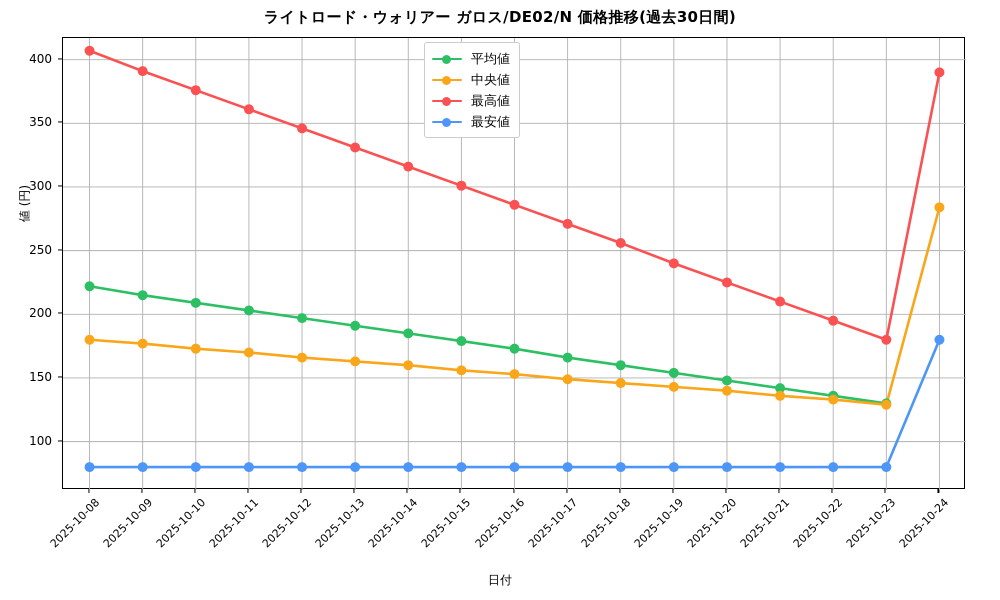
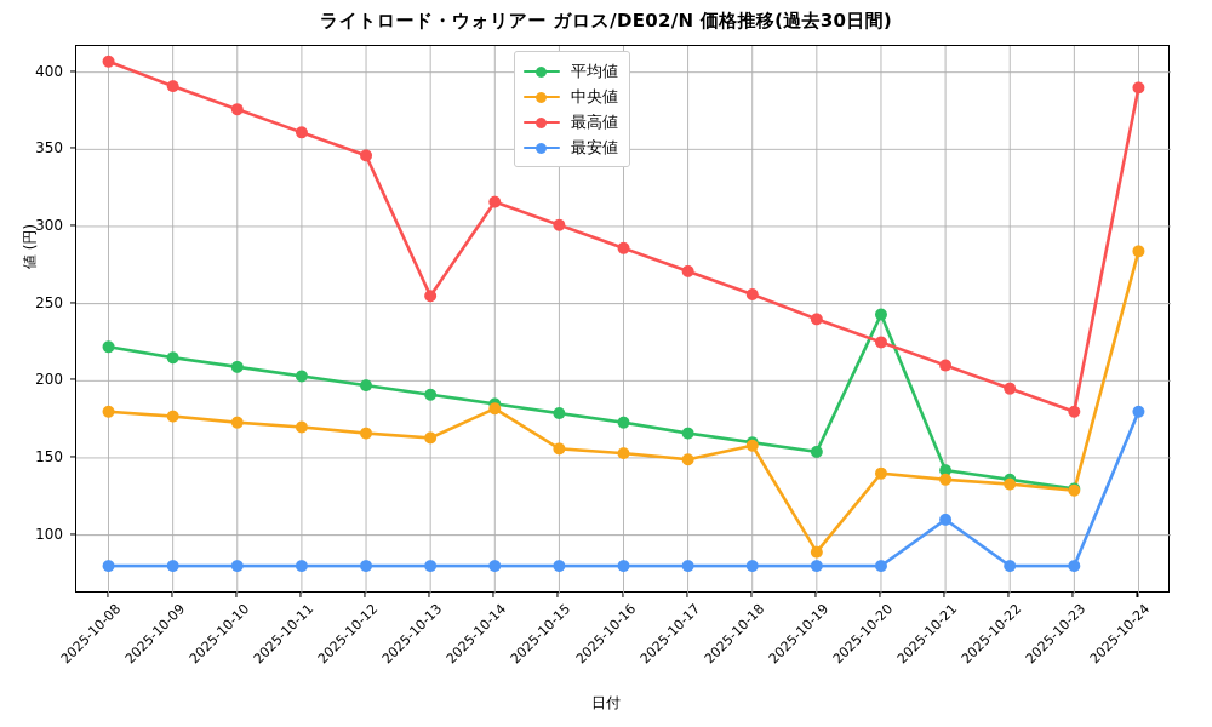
最高値/2025-10-13: 331 -> 255
中央値/2025-10-14: 160 -> 182
中央値/2025-10-18: 146 -> 158
中央値/2025-10-19: 143 -> 89
平均値/2025-10-20: 148 -> 243
最安値/2025-10-21: 80 -> 110
